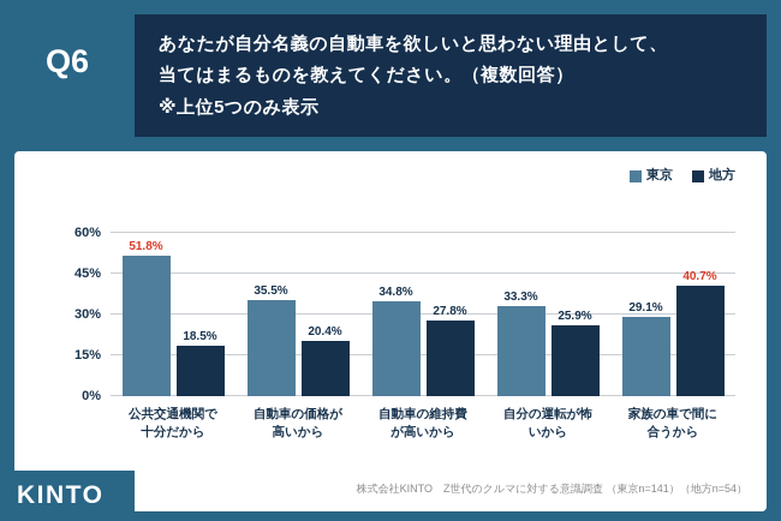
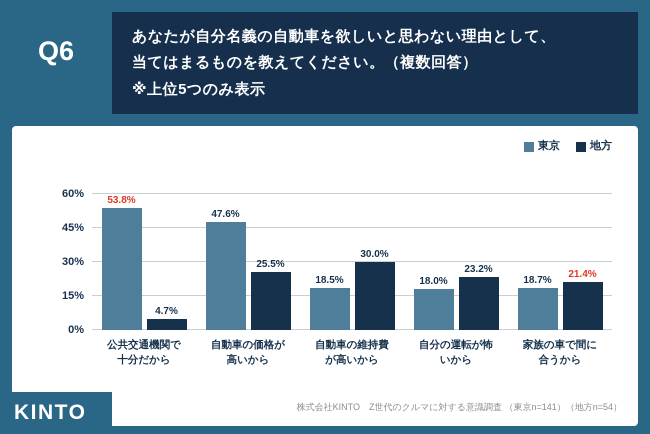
東京/公共交通機関で 十分だから: 51.8% -> 53.8%
地方/公共交通機関で 十分だから: 18.5% -> 4.7%
東京/自動車の価格が 高いから: 35.5% -> 47.6%
地方/自動車の価格が 高いから: 20.4% -> 25.5%
東京/自動車の維持費 が高いから: 34.8% -> 18.5%
地方/自動車の維持費 が高いから: 27.8% -> 30.0%
東京/自分の運転が怖 いから: 33.3% -> 18.0%
地方/自分の運転が怖 いから: 25.9% -> 23.2%
東京/家族の車で間に 合うから: 29.1% -> 18.7%
地方/家族の車で間に 合うから: 40.7% -> 21.4%
